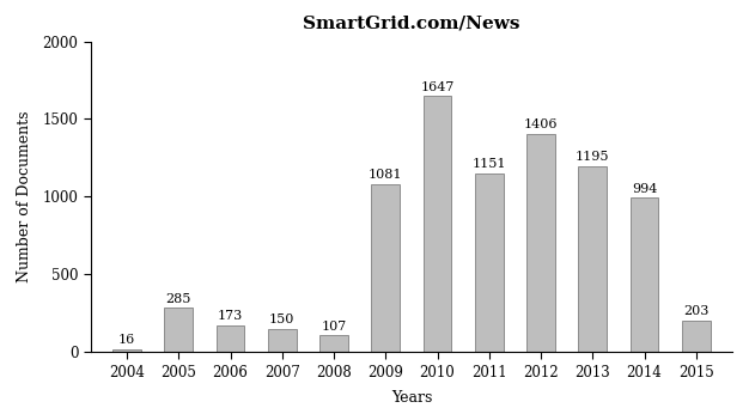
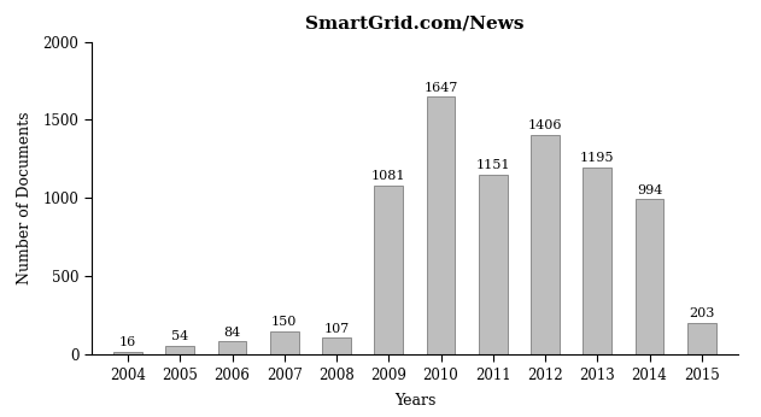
2005: 285 -> 54
2006: 173 -> 84
